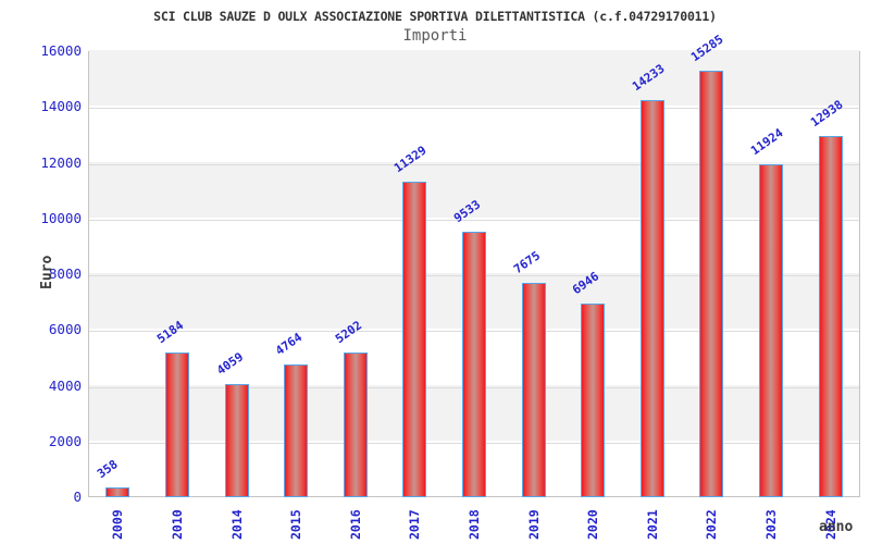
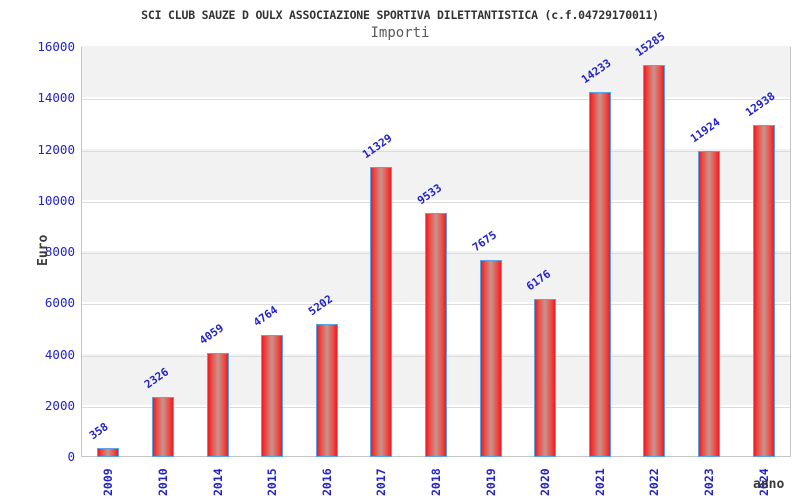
2010: 5184 -> 2326
2020: 6946 -> 6176
